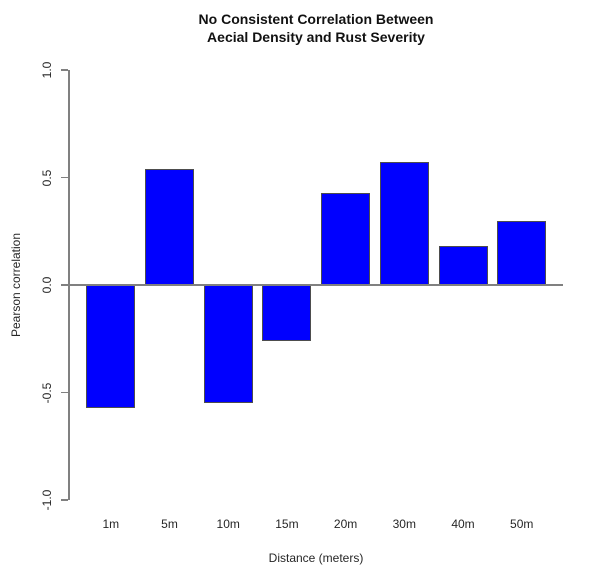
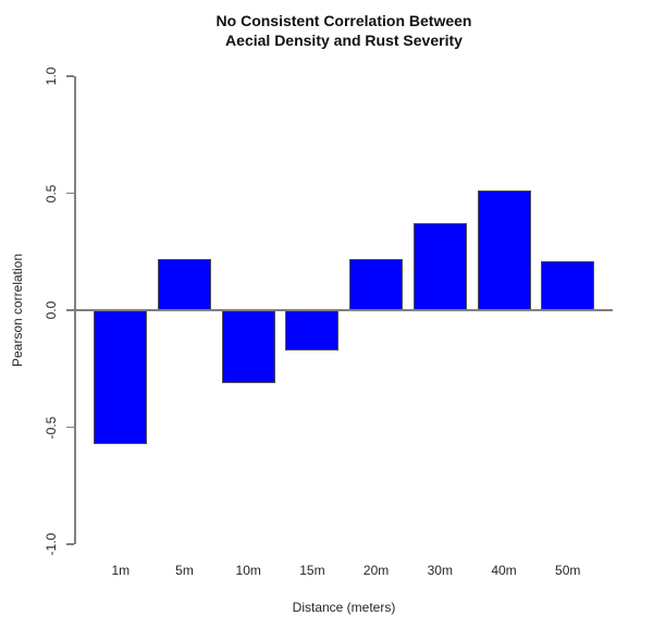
5m: 0.54 -> 0.22
10m: -0.55 -> -0.31
15m: -0.26 -> -0.17
20m: 0.43 -> 0.22
30m: 0.57 -> 0.37
40m: 0.18 -> 0.51
50m: 0.30 -> 0.21
